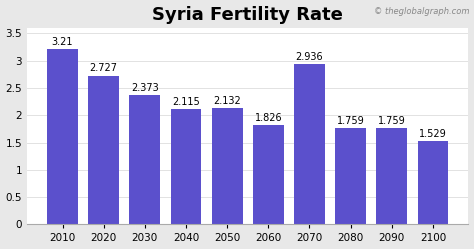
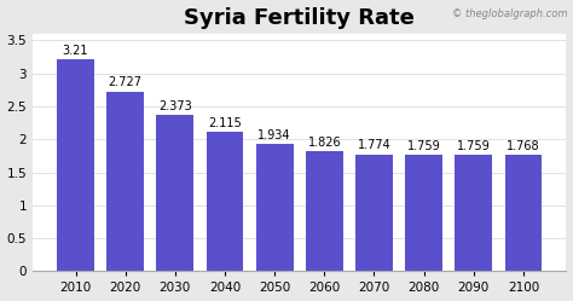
2050: 2.132 -> 1.934
2070: 2.936 -> 1.774
2100: 1.529 -> 1.768
